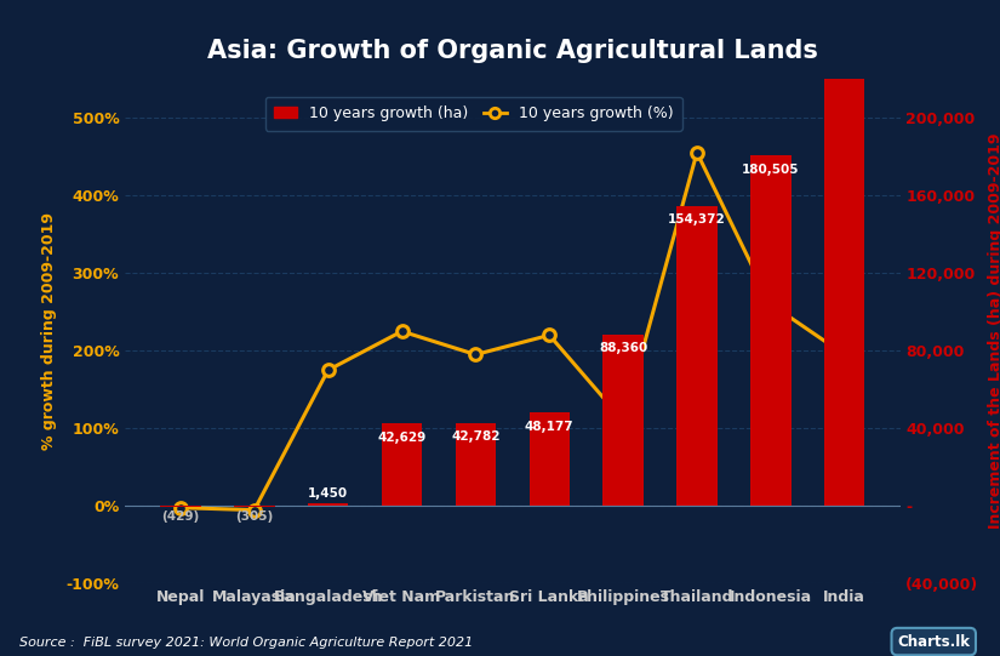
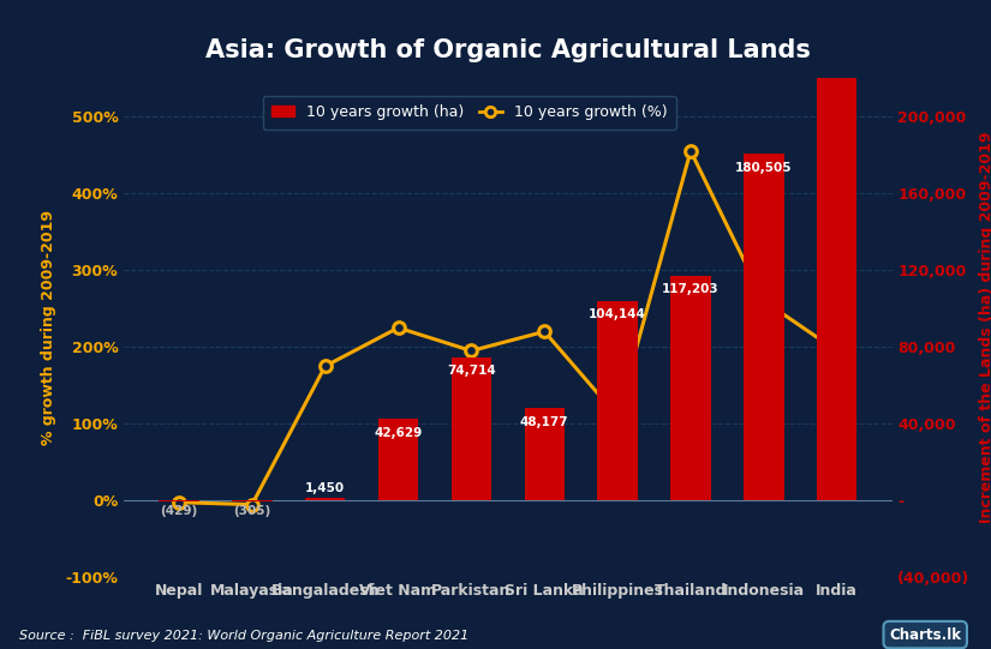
10 years growth (ha)/Parkistan: 42,782 -> 74,714
10 years growth (ha)/Philippines: 88,360 -> 104,144
10 years growth (ha)/Thailand: 154,372 -> 117,203
